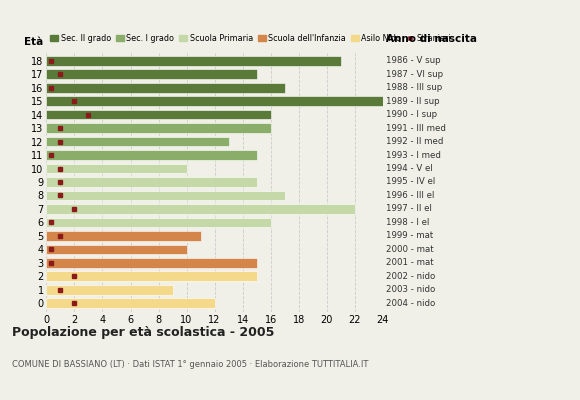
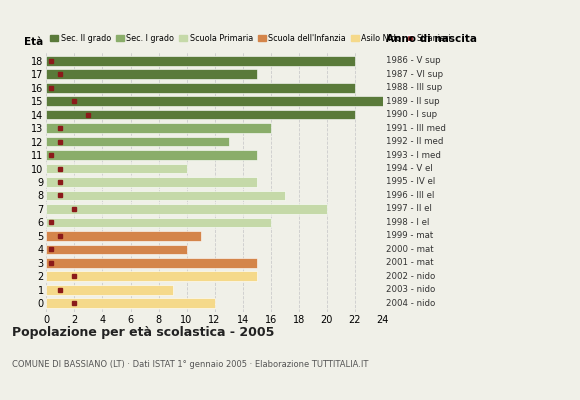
18: 21 -> 22
16: 17 -> 22
14: 16 -> 22
7: 22 -> 20
